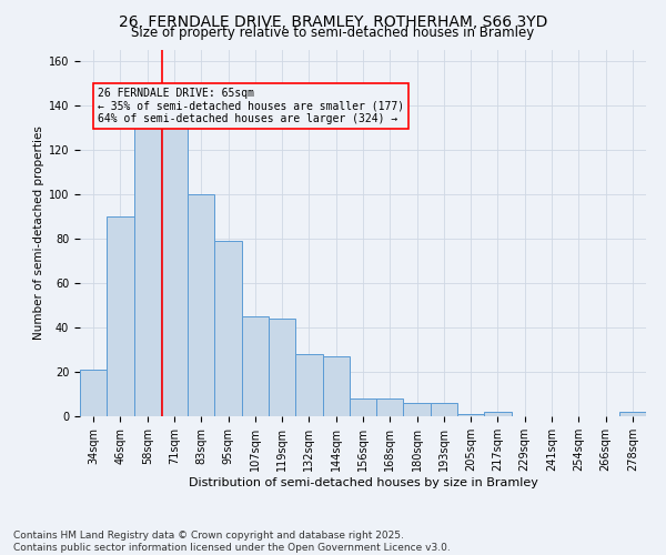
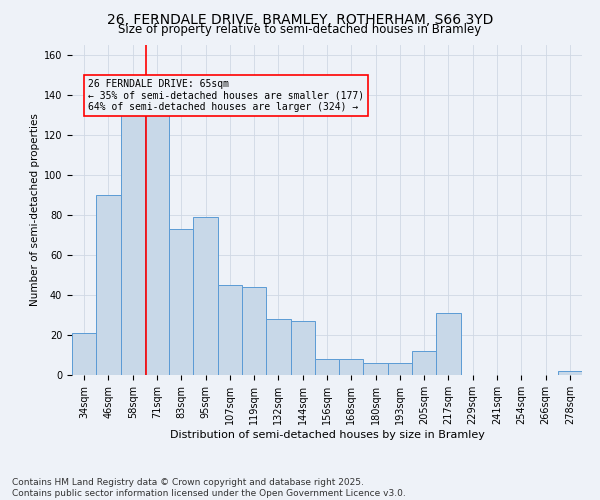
83sqm: 100 -> 73
205sqm: 1 -> 12
217sqm: 2 -> 31
